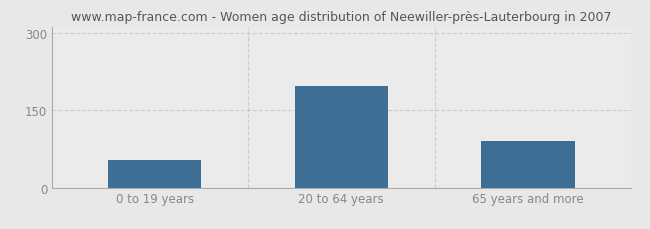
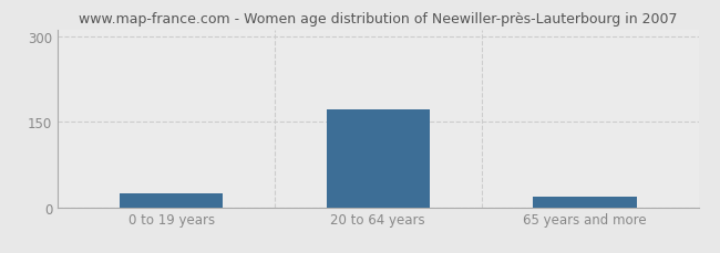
0 to 19 years: 54 -> 25
20 to 64 years: 196 -> 172
65 years and more: 90 -> 18
